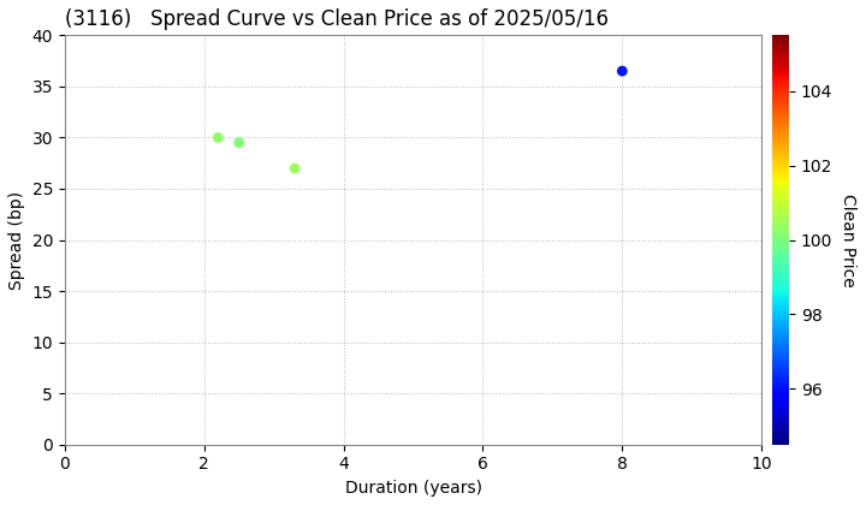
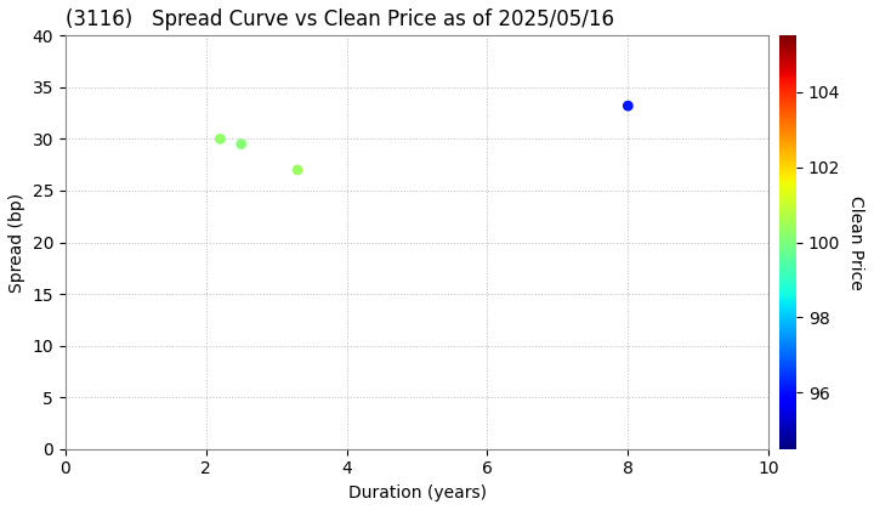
8: 36.5 -> 33.2
